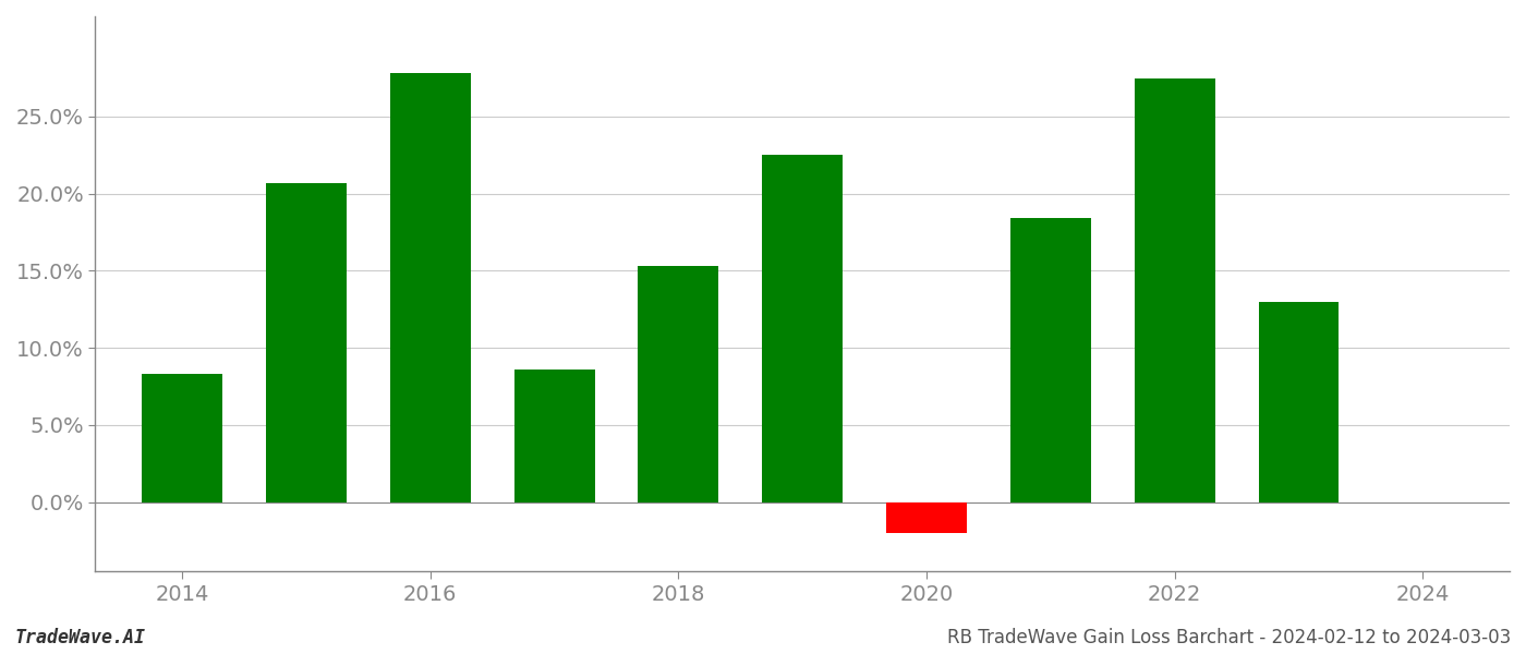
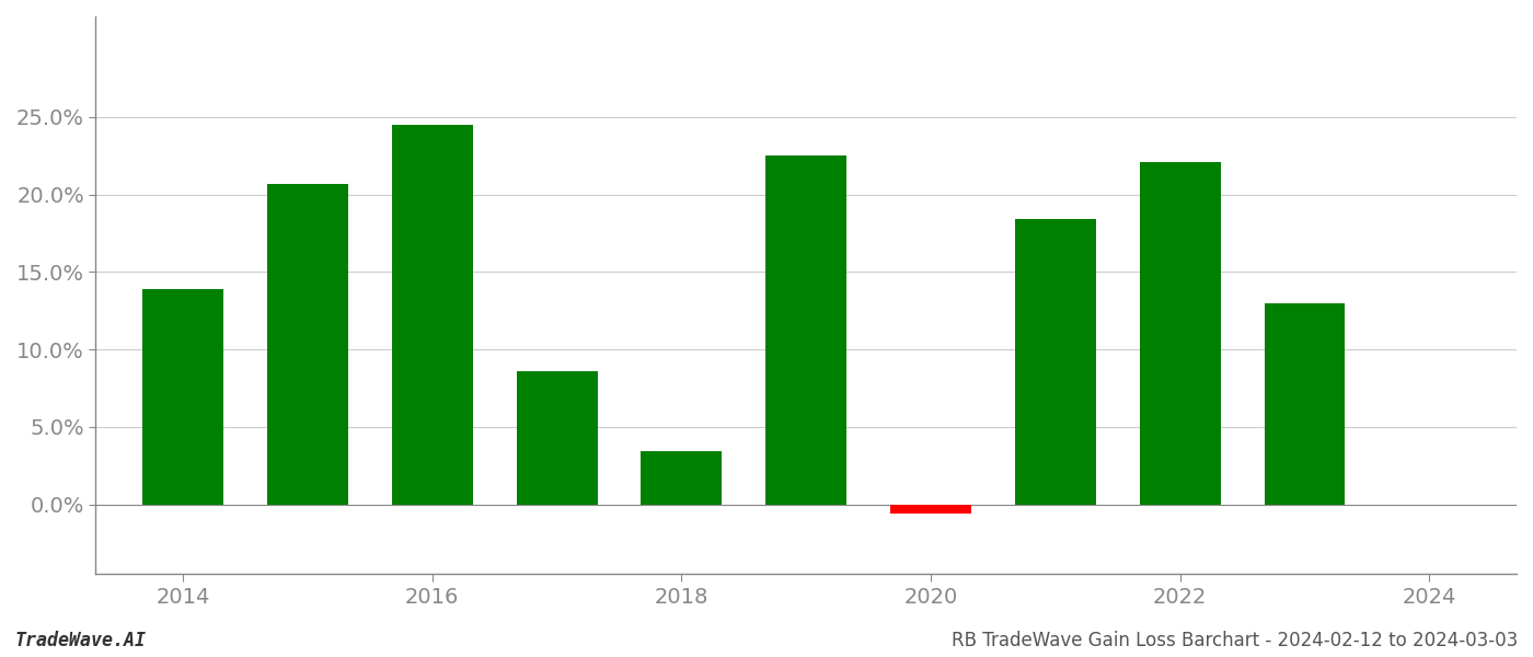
2014: 8.3% -> 13.9%
2016: 27.8% -> 24.5%
2018: 15.3% -> 3.4%
2020: -2.0% -> -0.6%
2022: 27.5% -> 22.1%
